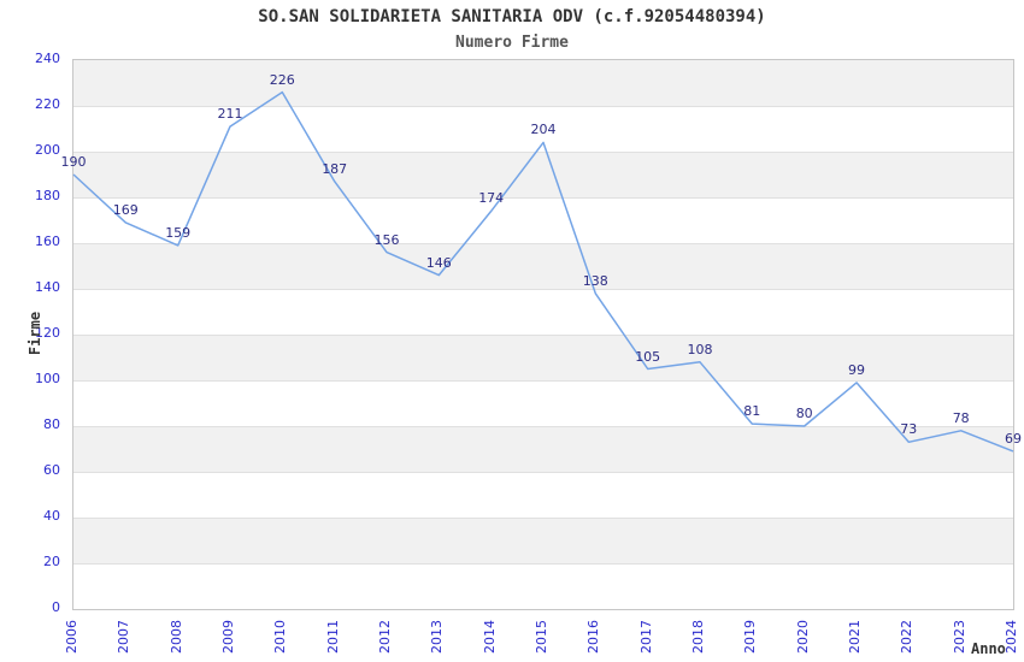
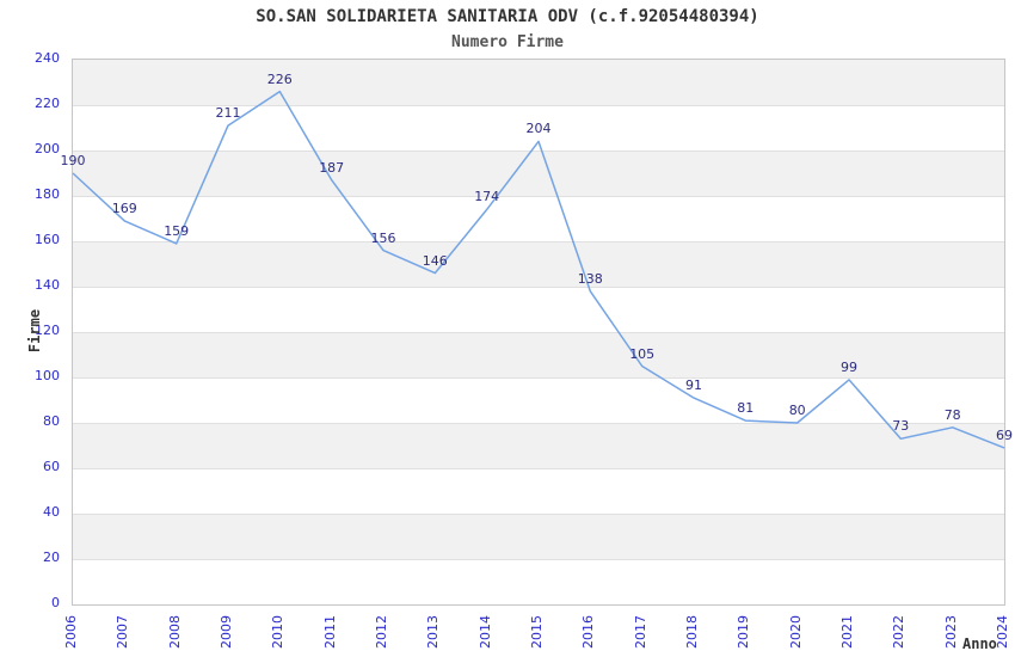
2018: 108 -> 91
